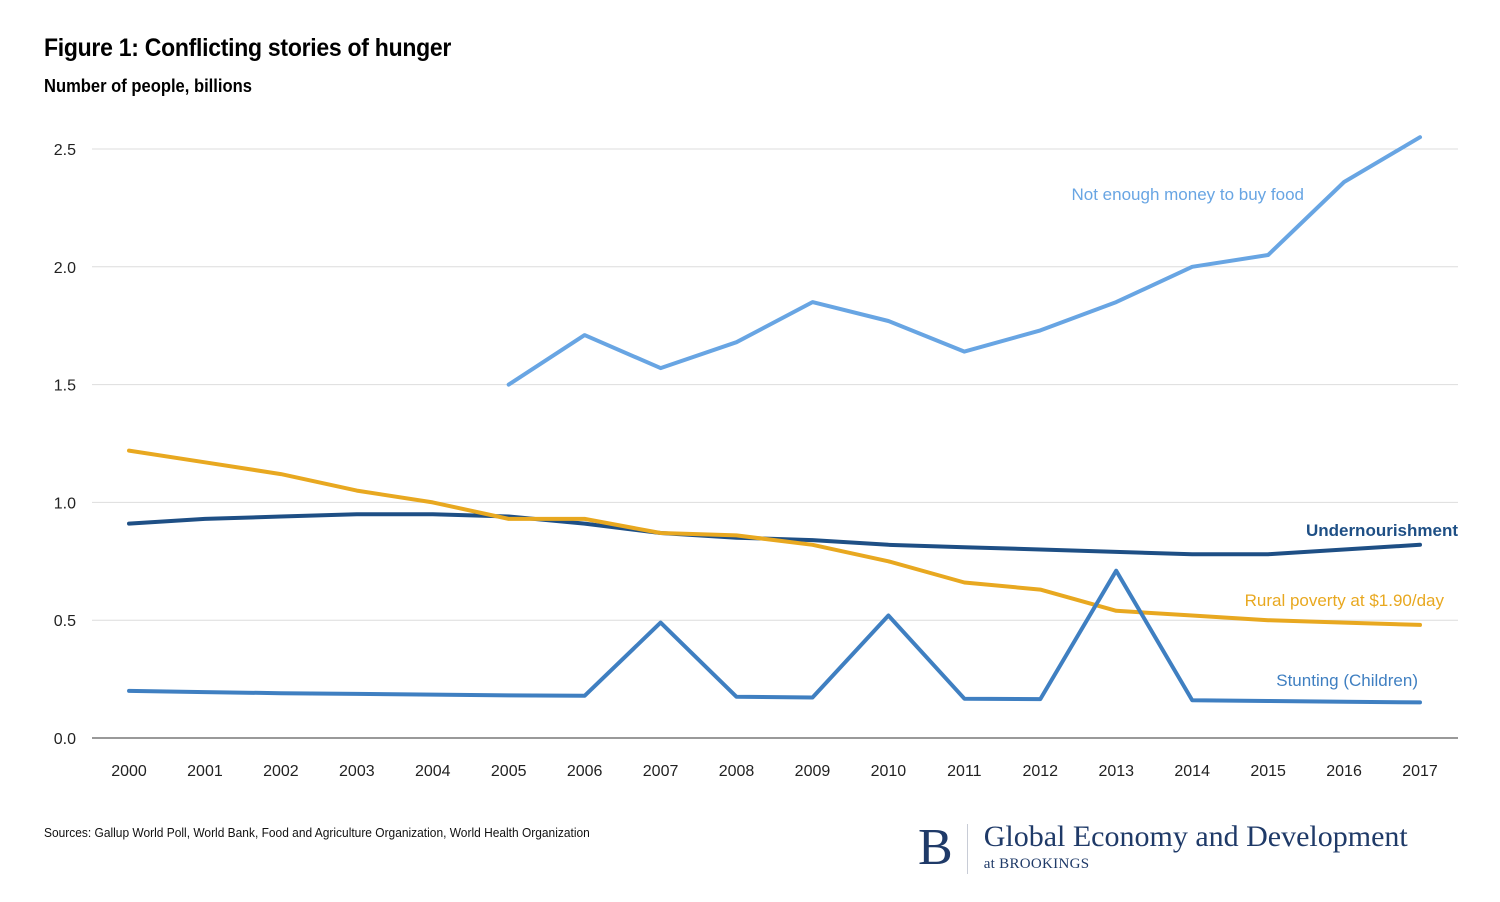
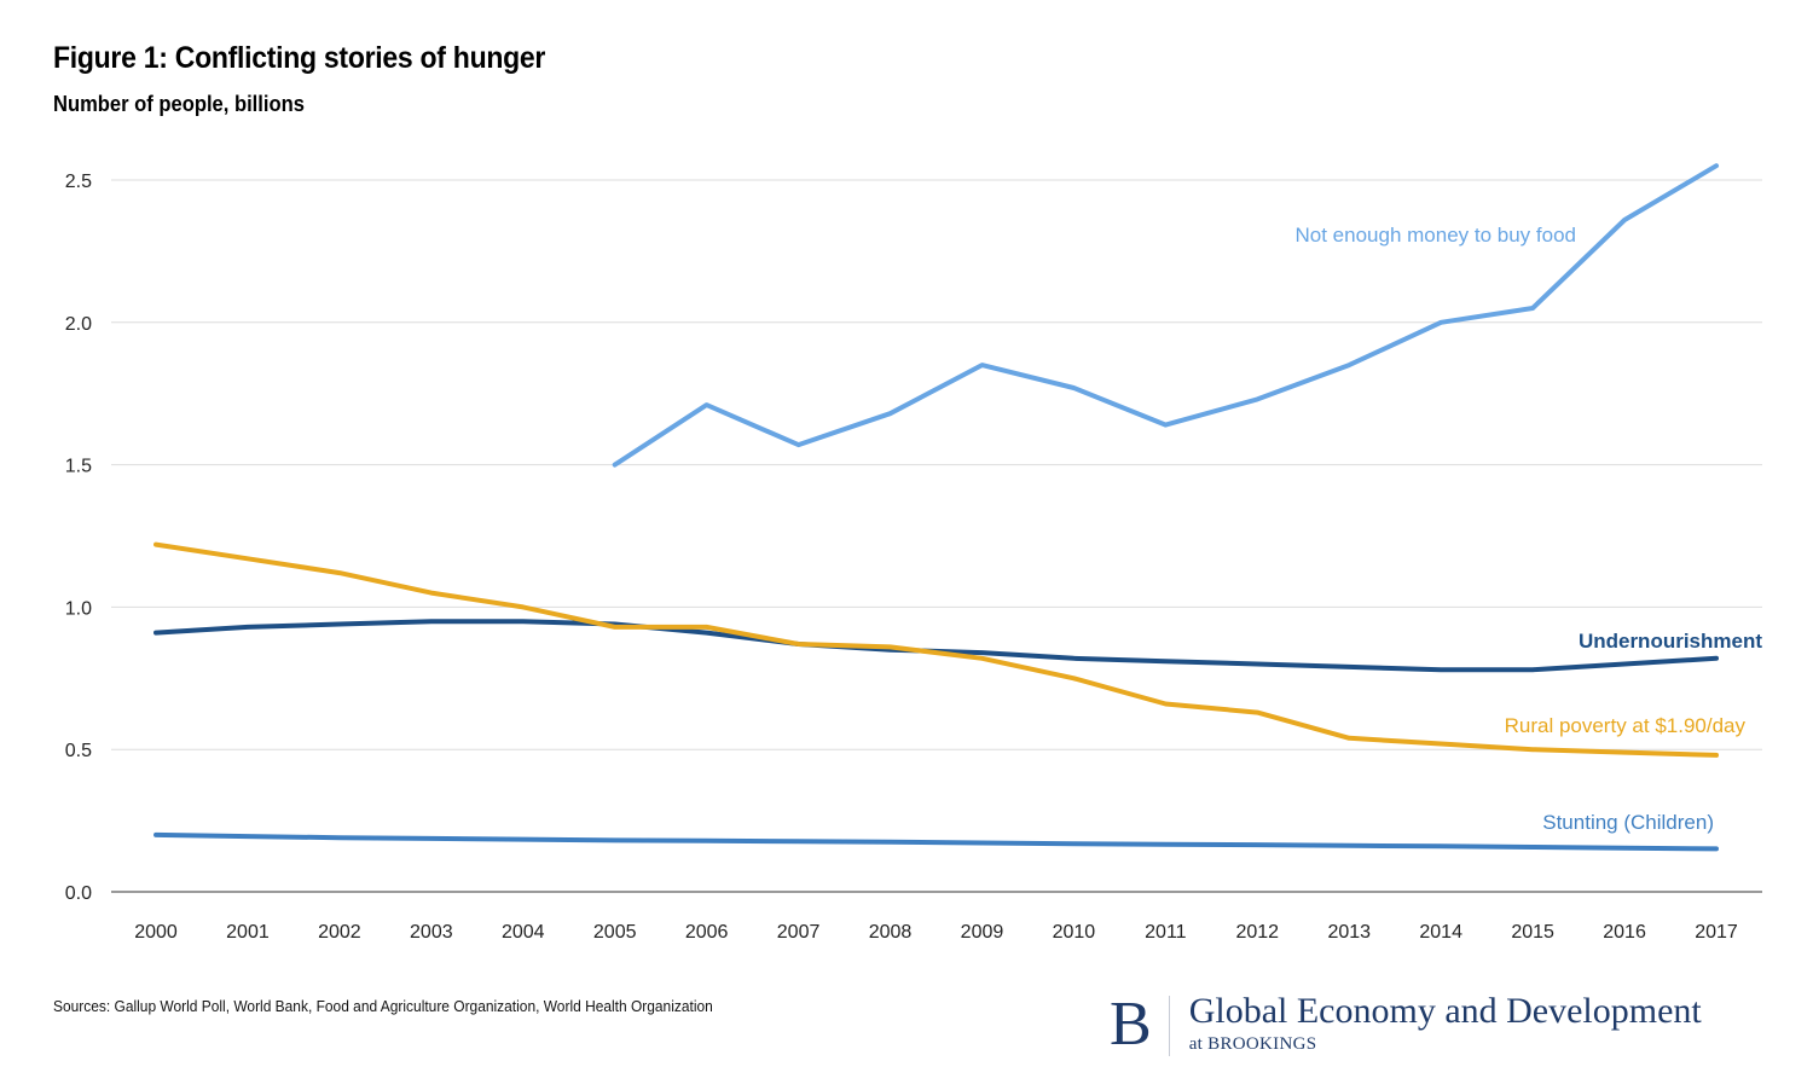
Stunting (Children)/2007: 0.49 -> 0.18
Stunting (Children)/2010: 0.52 -> 0.17
Stunting (Children)/2013: 0.71 -> 0.16
